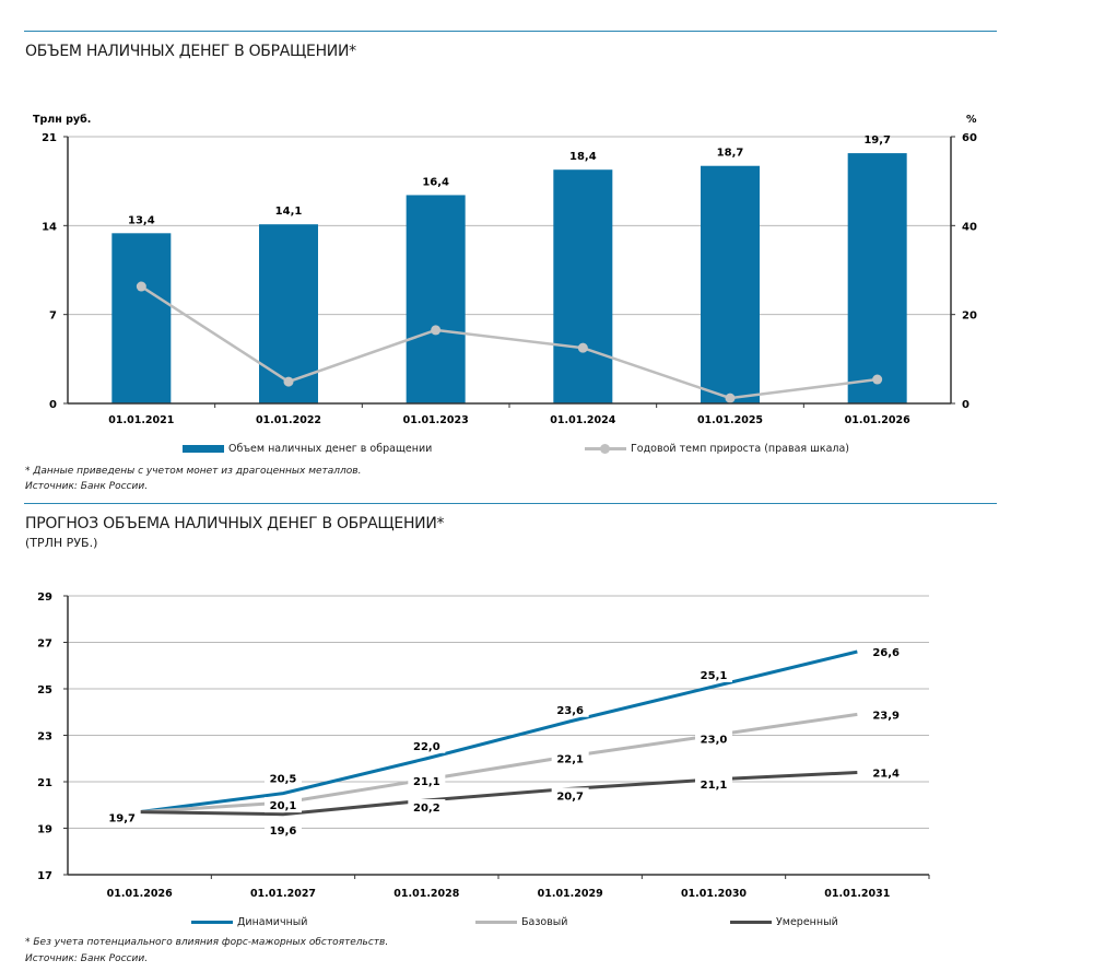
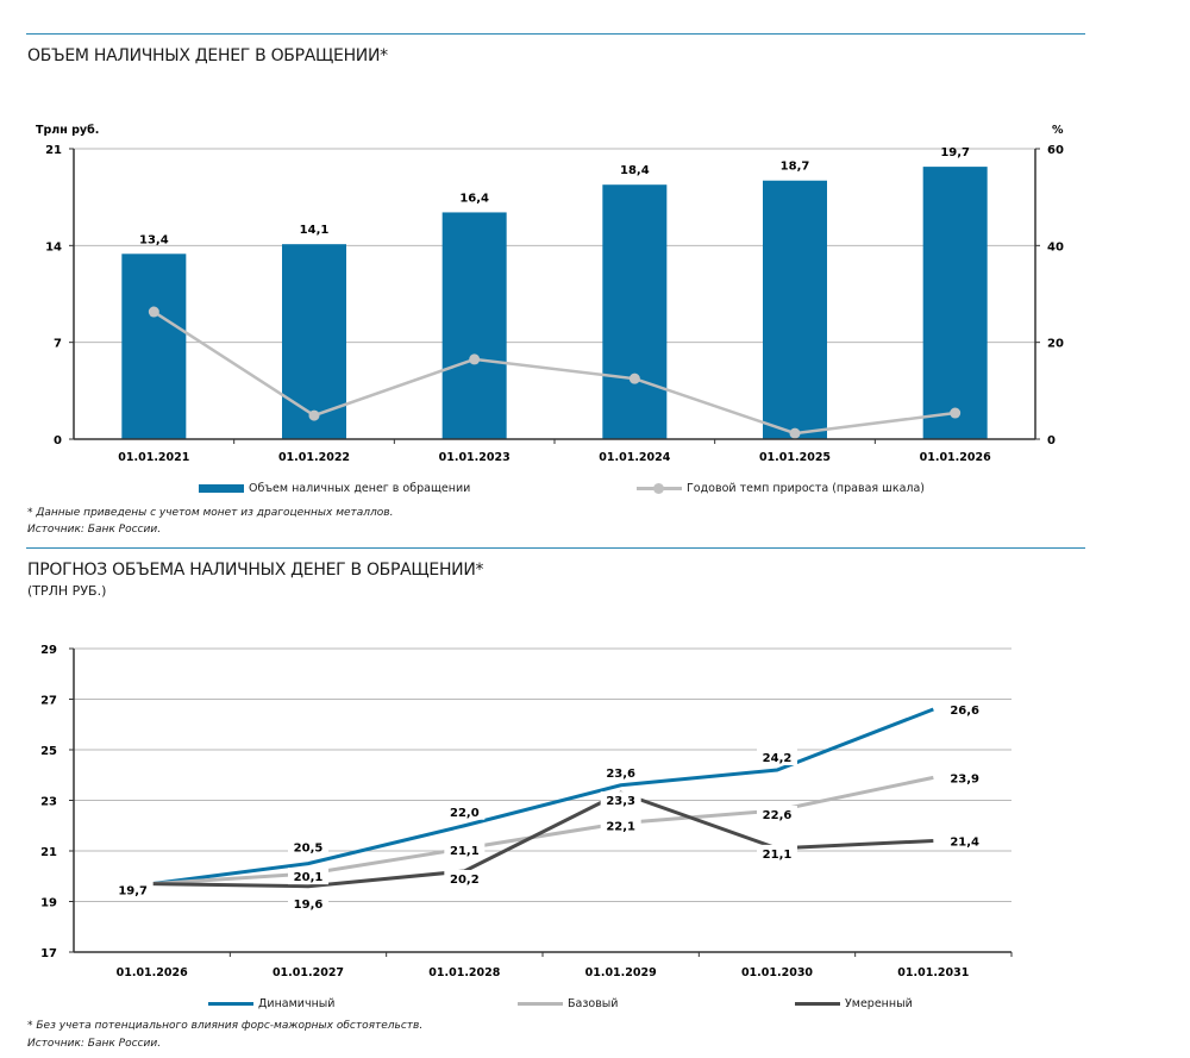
ПРОГНОЗ ОБЪЕМА НАЛИЧНЫХ ДЕНЕГ В ОБРАЩЕНИИ*/Умеренный/01.01.2029: 20,7 -> 23,3
ПРОГНОЗ ОБЪЕМА НАЛИЧНЫХ ДЕНЕГ В ОБРАЩЕНИИ*/Динамичный/01.01.2030: 25,1 -> 24,2
ПРОГНОЗ ОБЪЕМА НАЛИЧНЫХ ДЕНЕГ В ОБРАЩЕНИИ*/Базовый/01.01.2030: 23,0 -> 22,6
